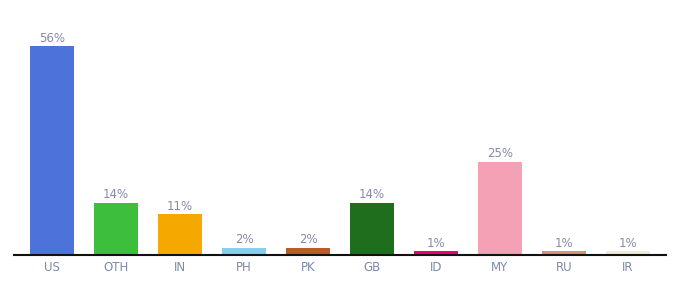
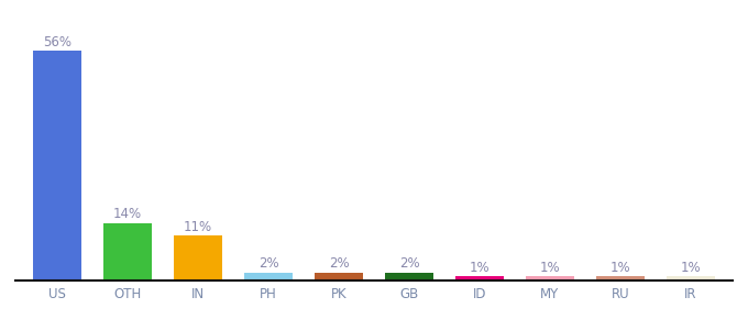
GB: 14% -> 2%
MY: 25% -> 1%
